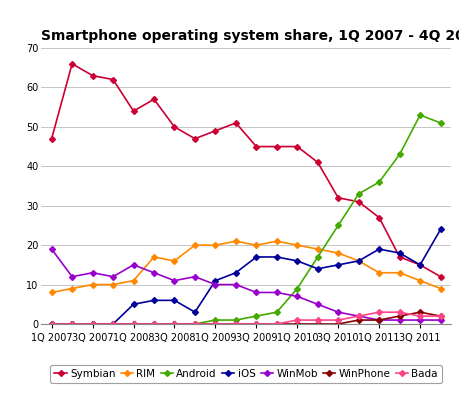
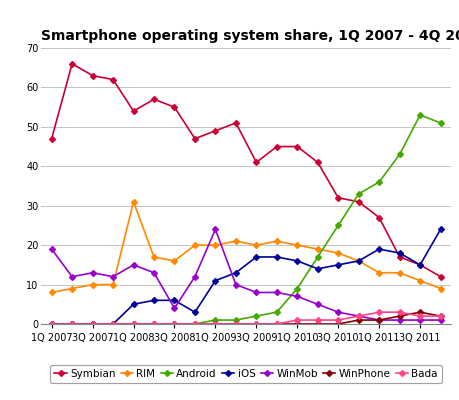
RIM/1Q 2008: 11 -> 31
Symbian/3Q 2008: 50 -> 55
WinMob/3Q 2008: 11 -> 4
WinMob/1Q 2009: 10 -> 24
Symbian/3Q 2009: 45 -> 41
